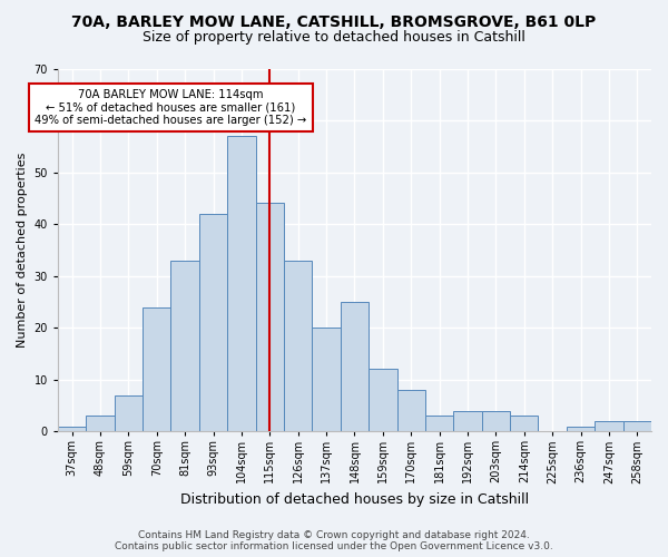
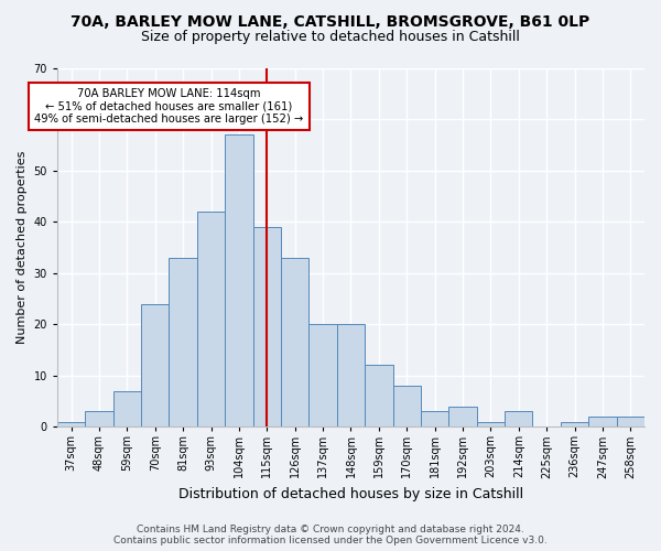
115sqm: 44 -> 39
148sqm: 25 -> 20
203sqm: 4 -> 1
